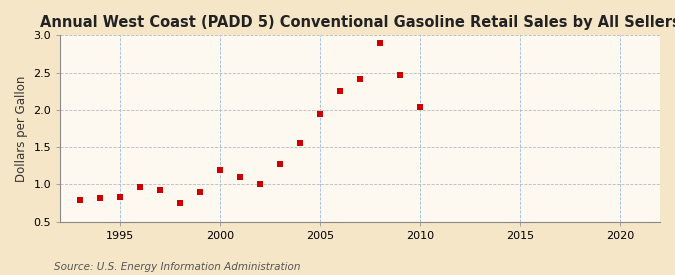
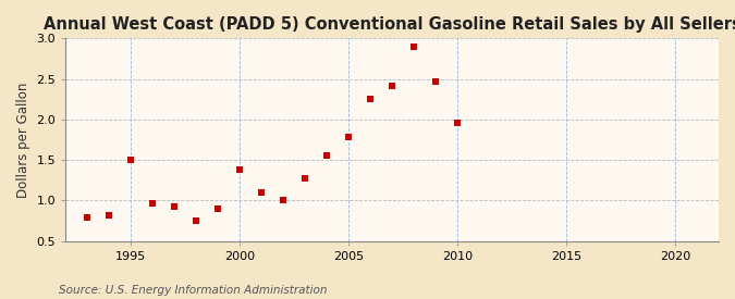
1995: 0.83 -> 1.50
2000: 1.20 -> 1.38
2005: 1.95 -> 1.78
2010: 2.04 -> 1.96
